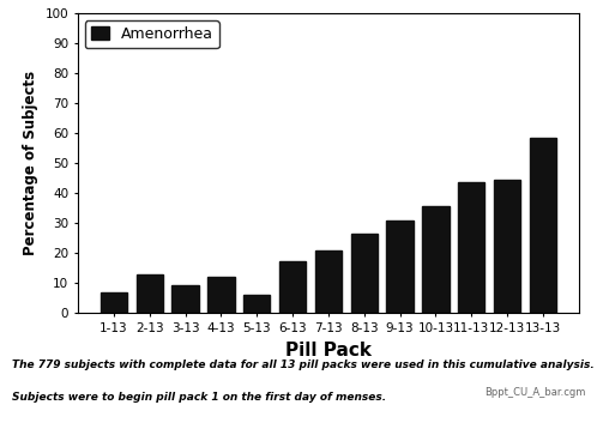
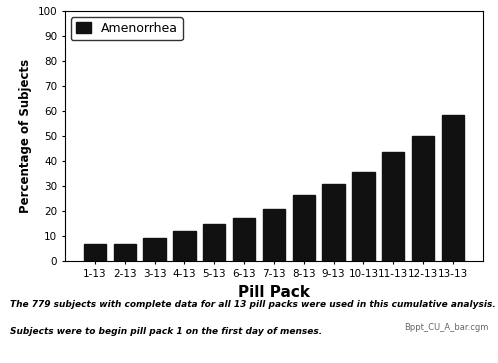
2-13: 13.0 -> 7.0
5-13: 6.0 -> 15.0
12-13: 44.5 -> 50.0
